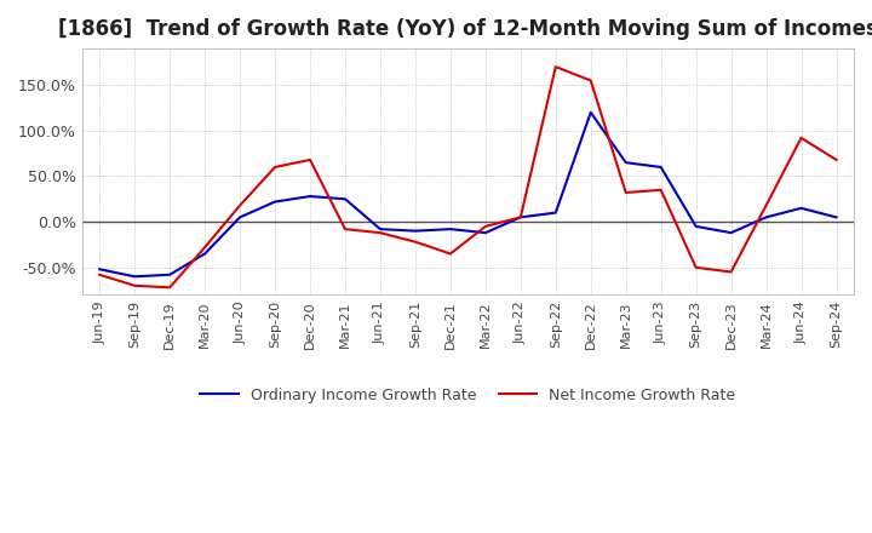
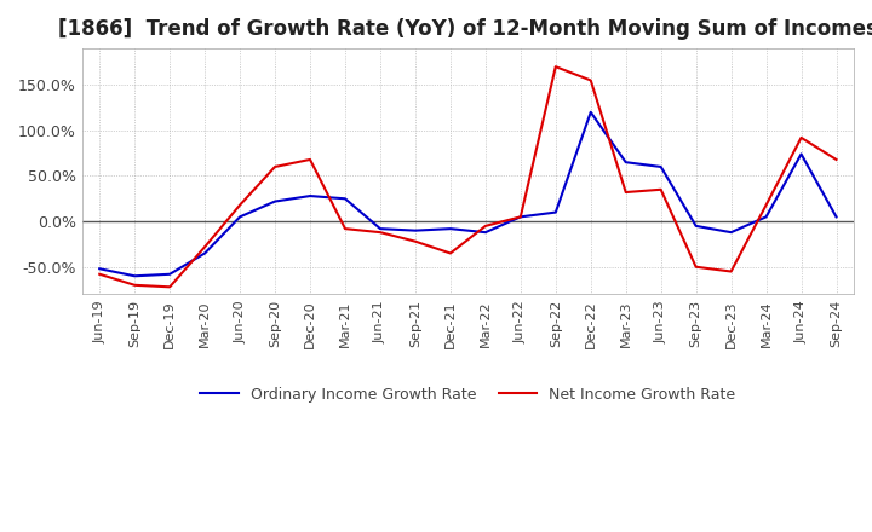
Ordinary Income Growth Rate/Jun-24: 15% -> 74%
